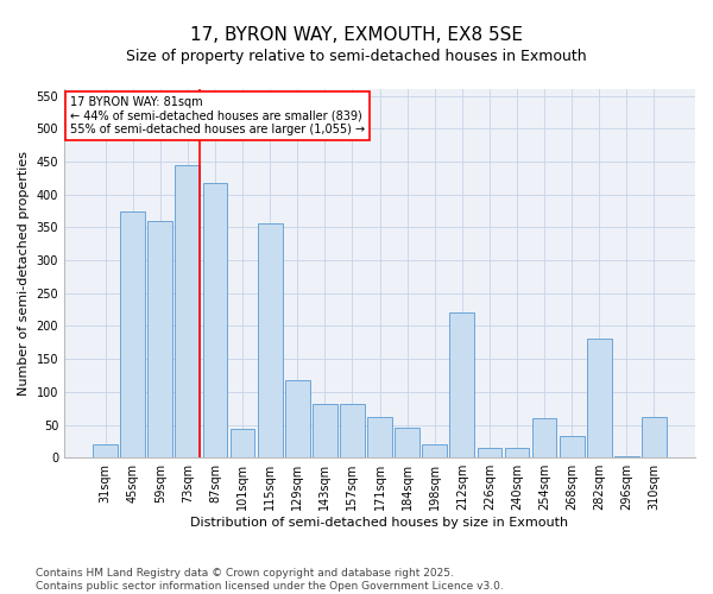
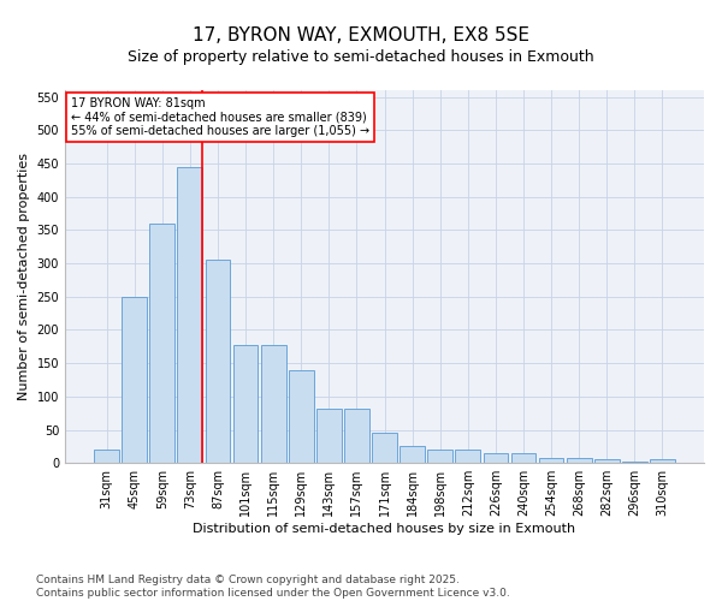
45sqm: 374 -> 250
87sqm: 418 -> 305
101sqm: 44 -> 178
115sqm: 356 -> 178
129sqm: 118 -> 140
171sqm: 62 -> 45
184sqm: 46 -> 25
212sqm: 220 -> 20
254sqm: 60 -> 8
268sqm: 32 -> 8
282sqm: 180 -> 6
310sqm: 62 -> 6
